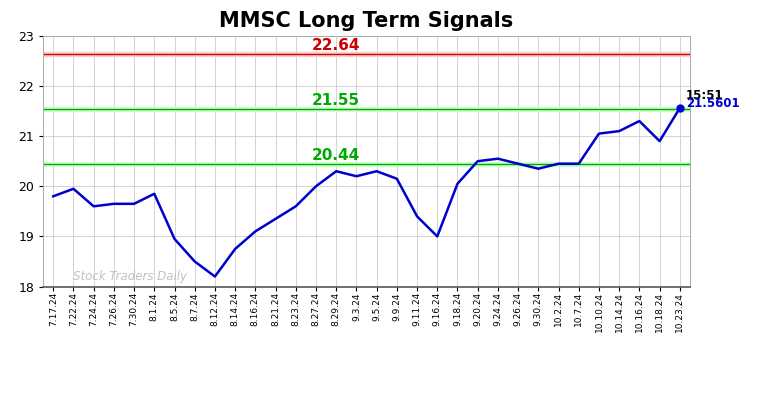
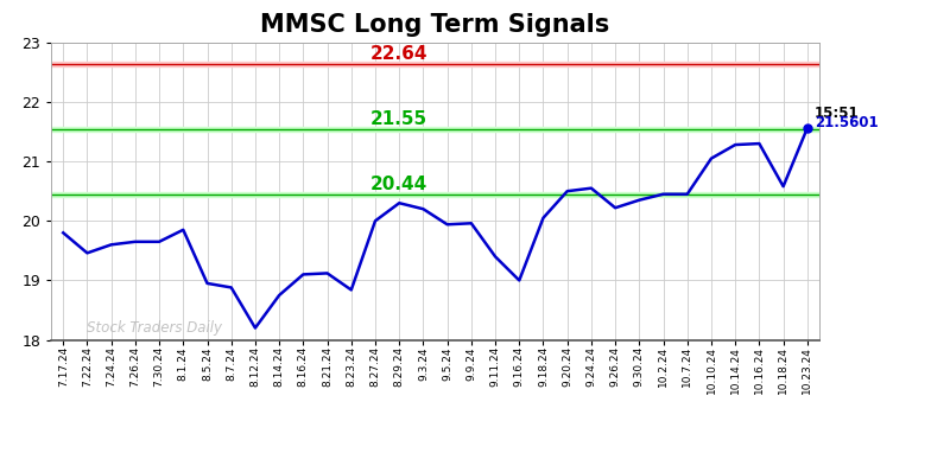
7.22.24: 19.95 -> 19.46
8.7.24: 18.50 -> 18.88
8.21.24: 19.35 -> 19.12
8.23.24: 19.60 -> 18.84
9.5.24: 20.30 -> 19.94
9.9.24: 20.15 -> 19.96
9.26.24: 20.45 -> 20.22
10.14.24: 21.10 -> 21.28
10.18.24: 20.90 -> 20.58
